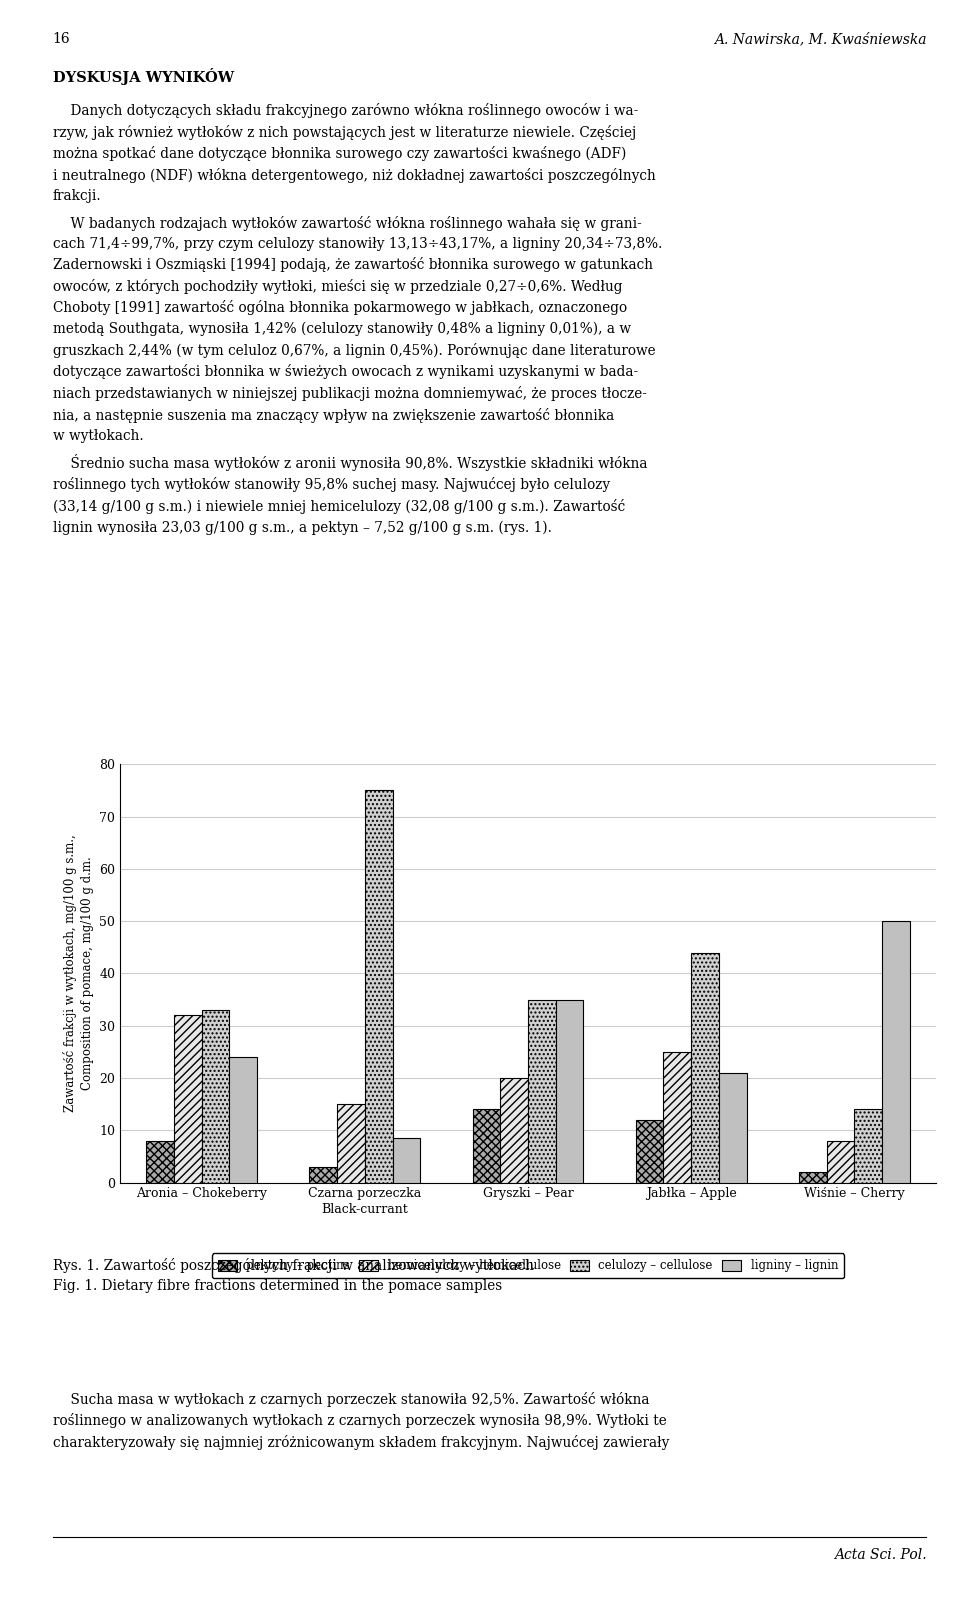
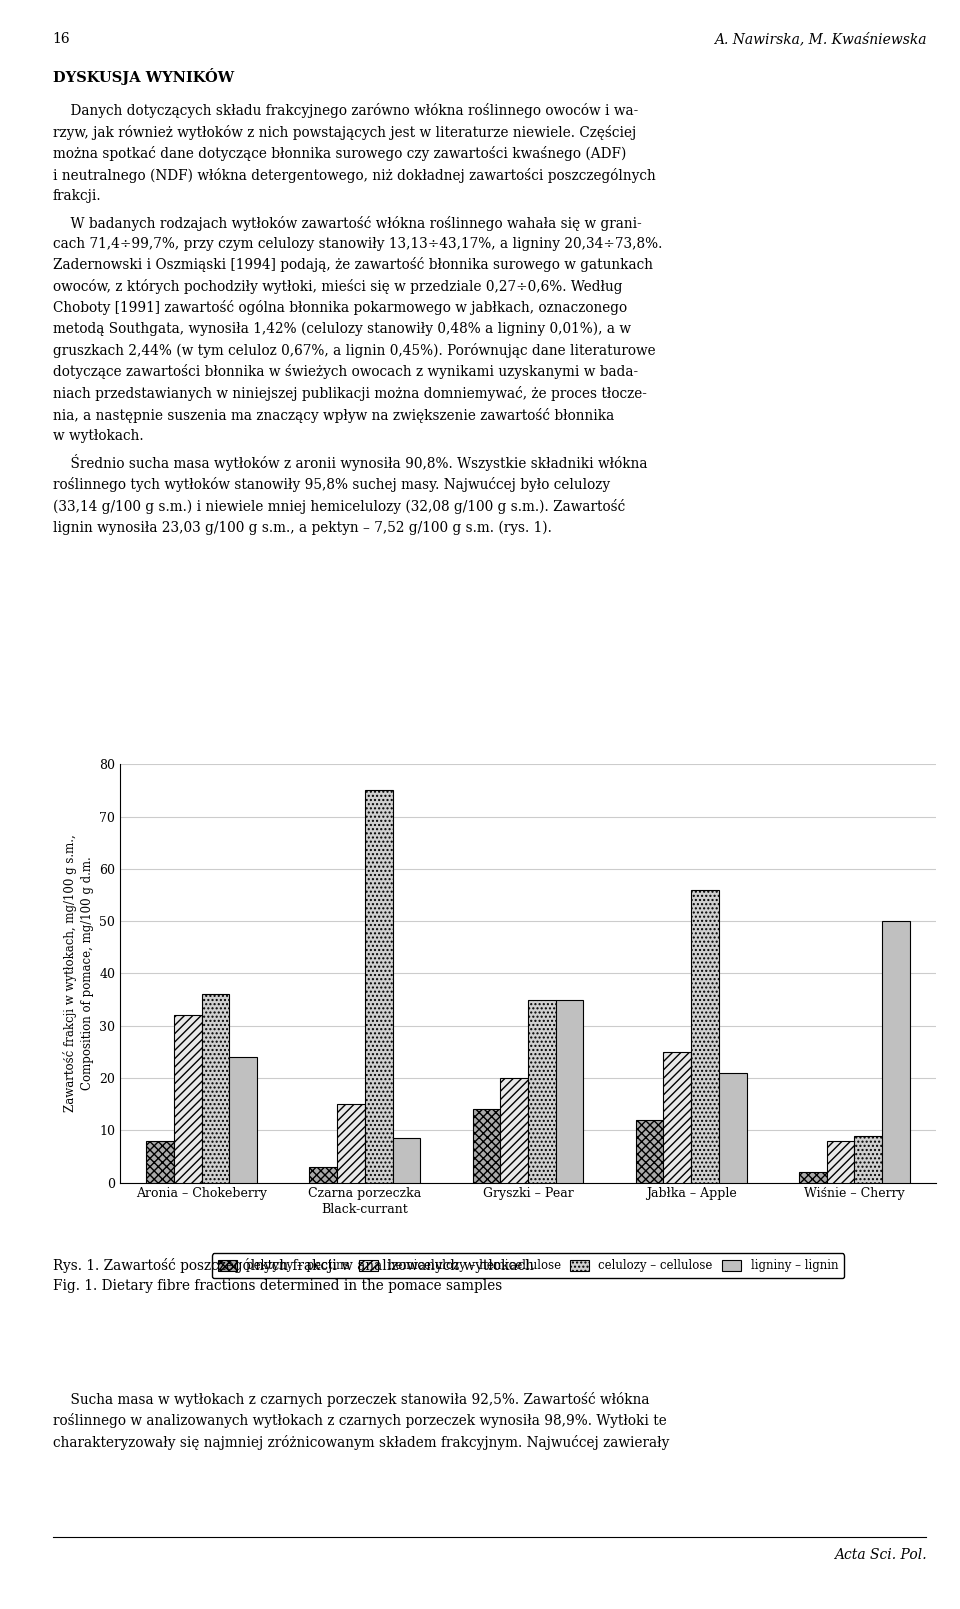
celulozy – cellulose/Aronia – Chokeberry: 33 -> 36
celulozy – cellulose/Jabłka – Apple: 44 -> 56
celulozy – cellulose/Wiśnie – Cherry: 14 -> 9
